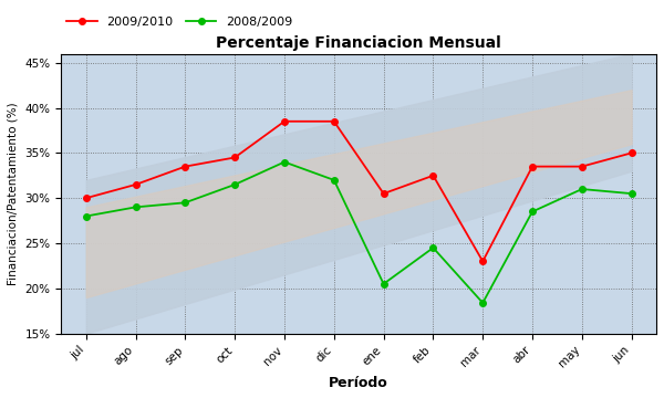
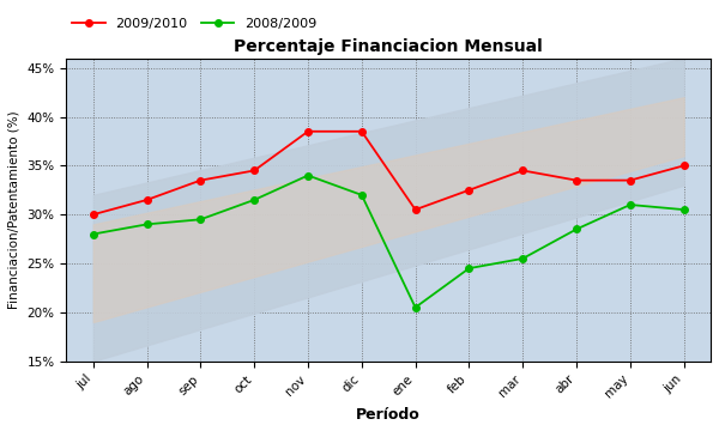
2009/2010/mar: 23.0% -> 34.5%
2008/2009/mar: 18.4% -> 25.5%
